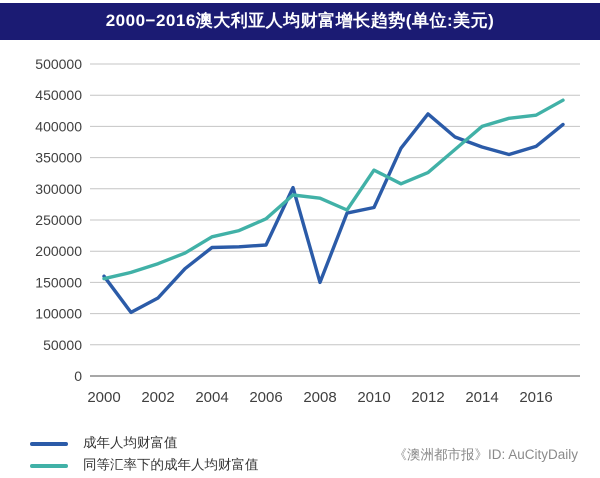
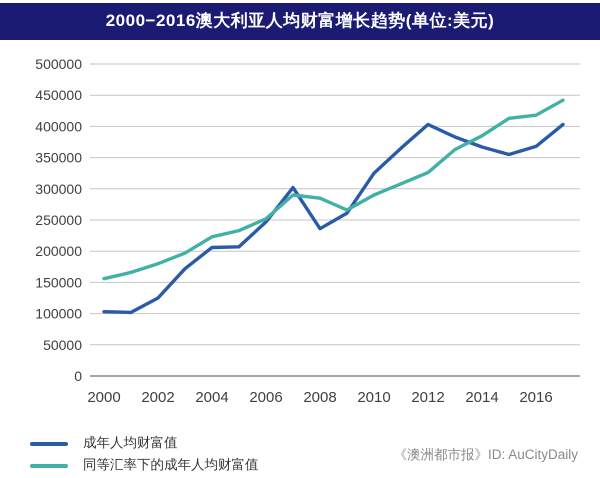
成年人均财富值/2000: 160000 -> 100000
成年人均财富值/2006: 210000 -> 250000
成年人均财富值/2008: 150000 -> 240000
成年人均财富值/2010: 270000 -> 320000
同等汇率下的成年人均财富值/2010: 330000 -> 290000
成年人均财富值/2012: 420000 -> 400000
同等汇率下的成年人均财富值/2014: 400000 -> 380000
